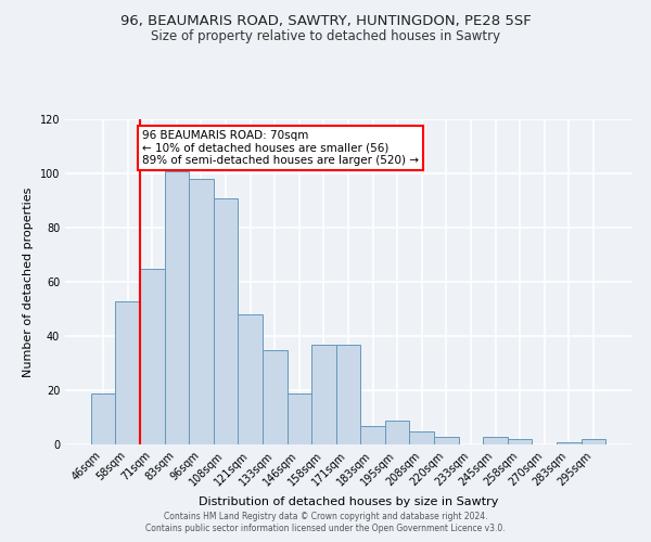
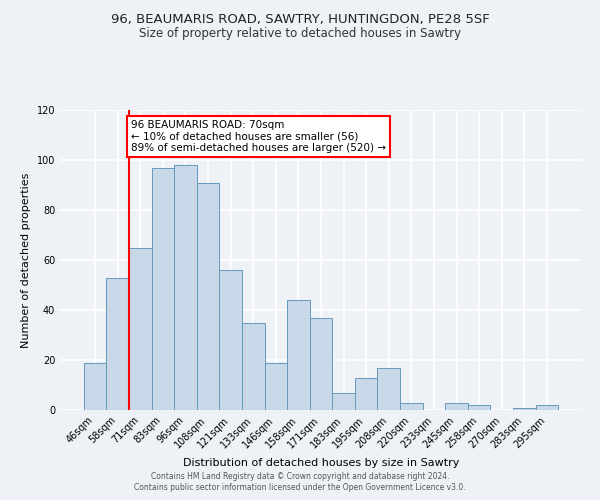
83sqm: 101 -> 97
121sqm: 48 -> 56
158sqm: 37 -> 44
195sqm: 9 -> 13
208sqm: 5 -> 17
